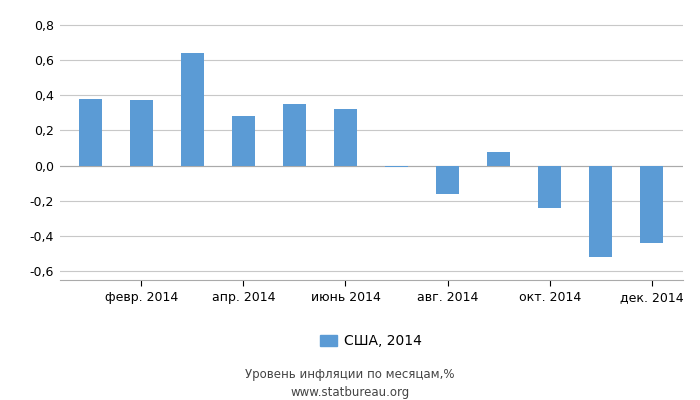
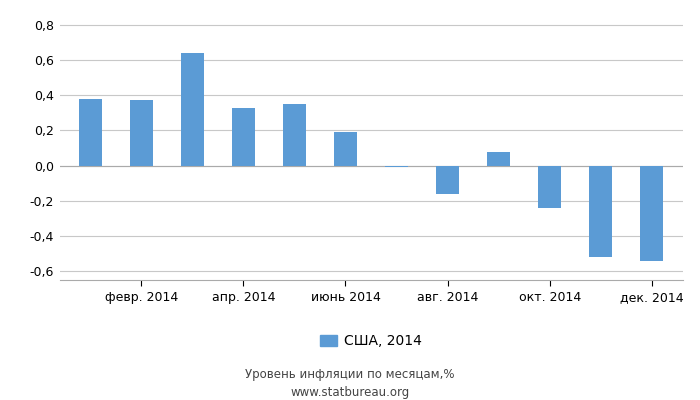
апр. 2014: 0,28 -> 0,33
июнь 2014: 0,32 -> 0,19
дек. 2014: -0,44 -> -0,54
